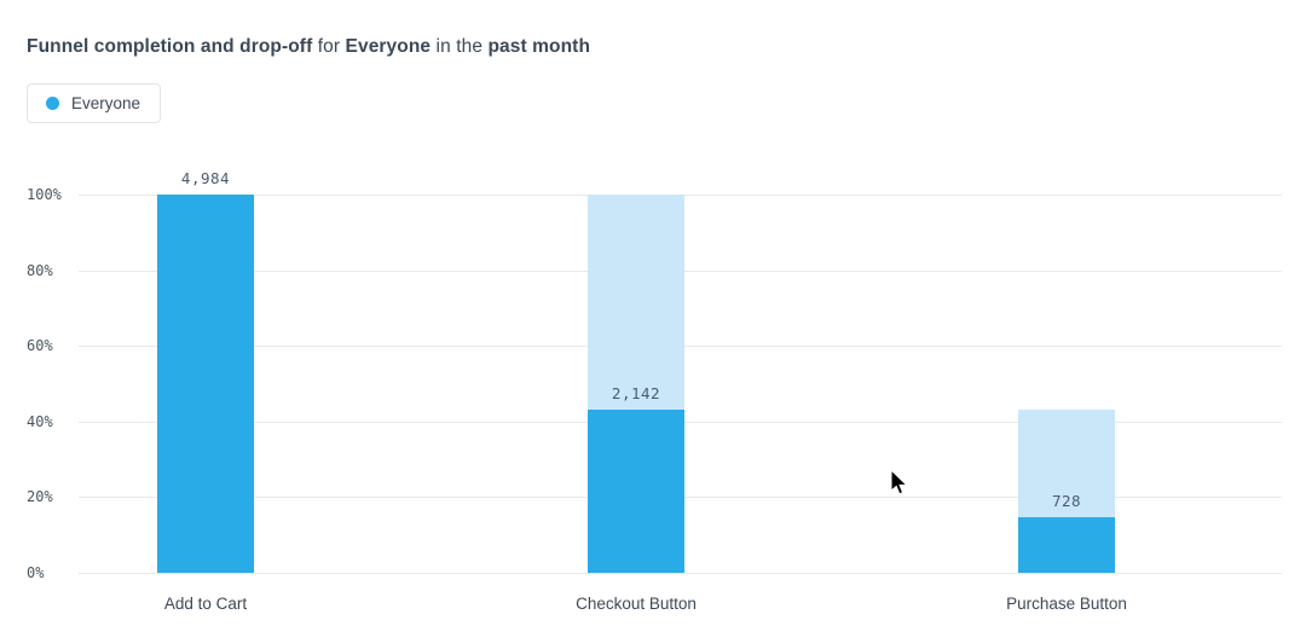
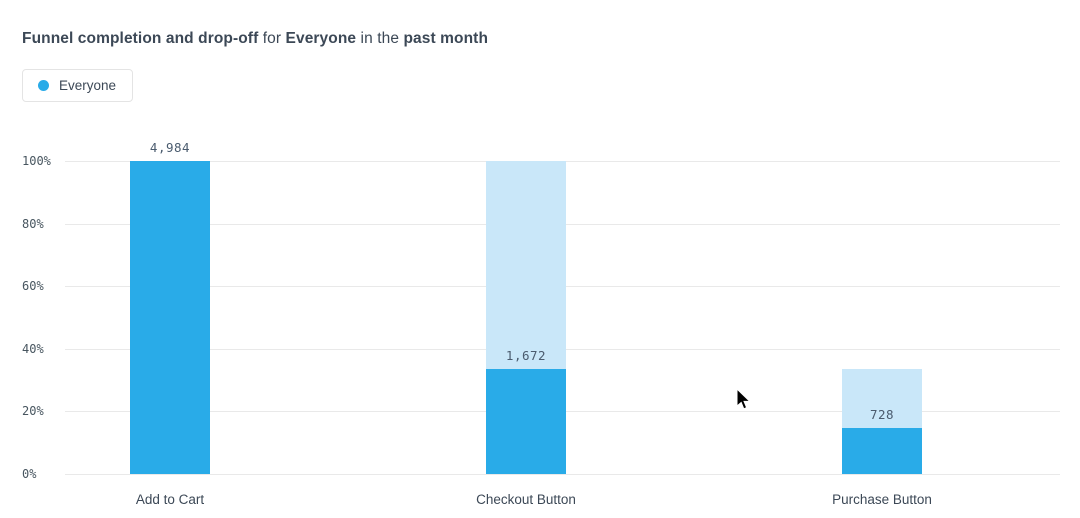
Checkout Button: 2,142 -> 1,672
